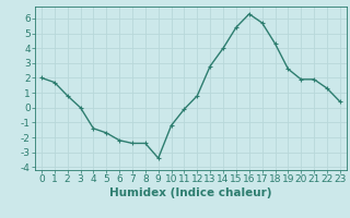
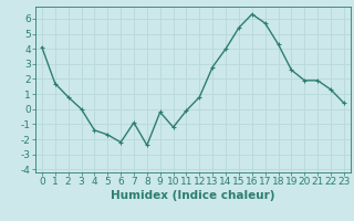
0: 2.0 -> 4.1
7: -2.4 -> -0.9
9: -3.4 -> -0.2
